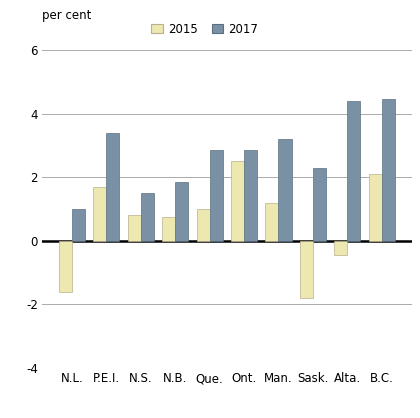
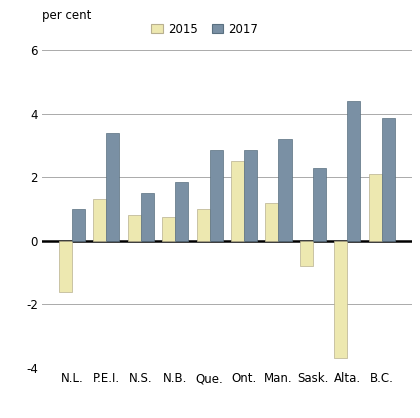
2015/P.E.I.: 1.70 -> 1.30
2015/Sask.: -1.80 -> -0.80
2015/Alta.: -0.45 -> -3.70
2017/B.C.: 4.45 -> 3.85
